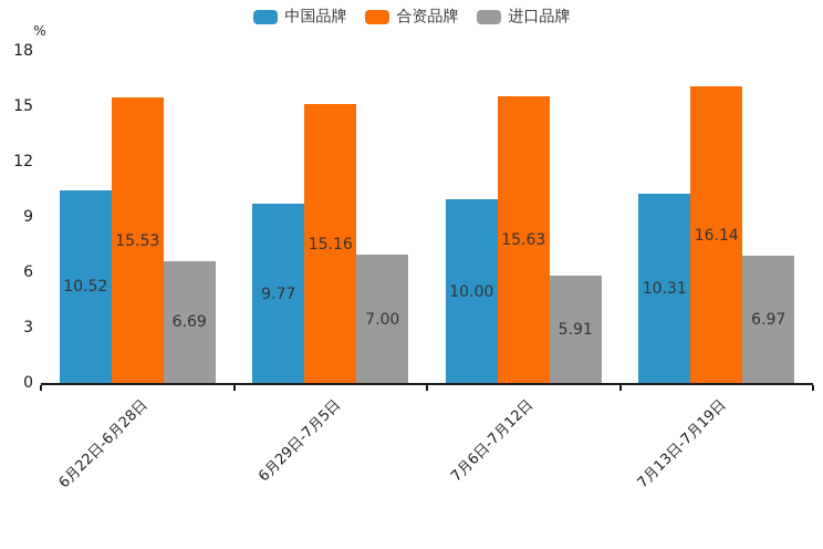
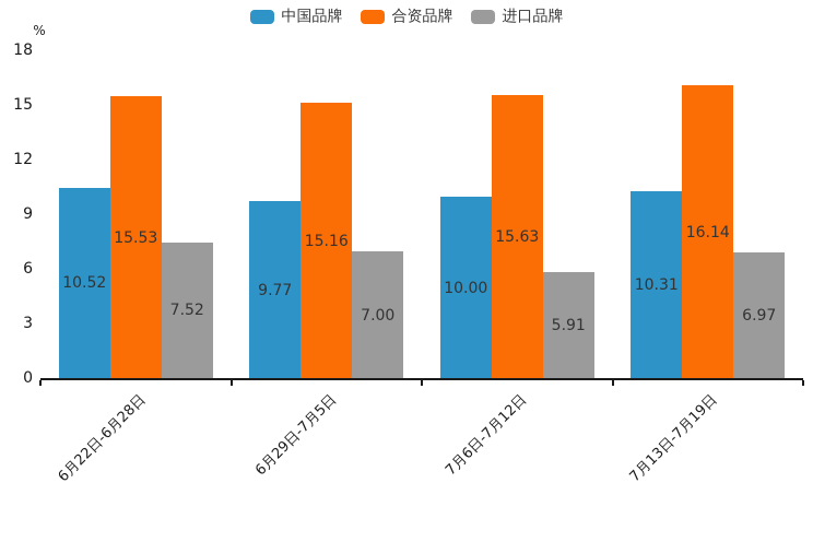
进口品牌/6月22日-6月28日: 6.69 -> 7.52
